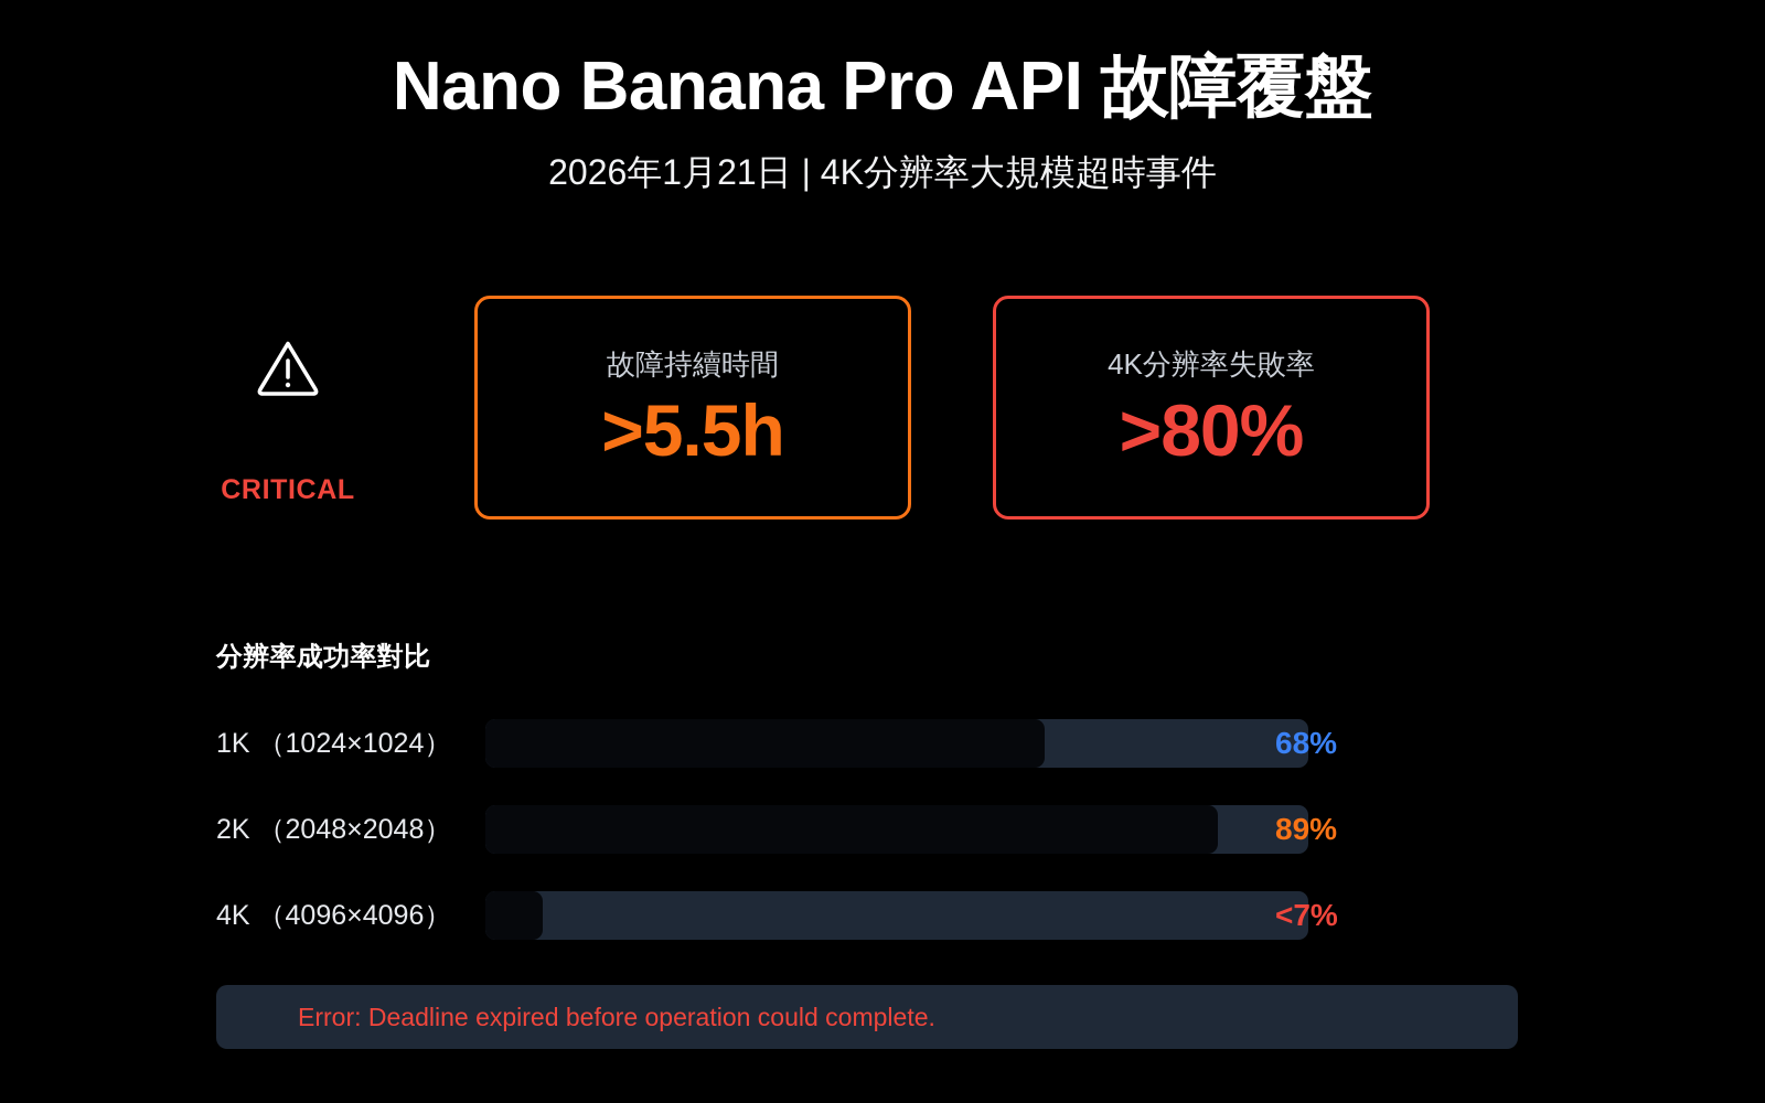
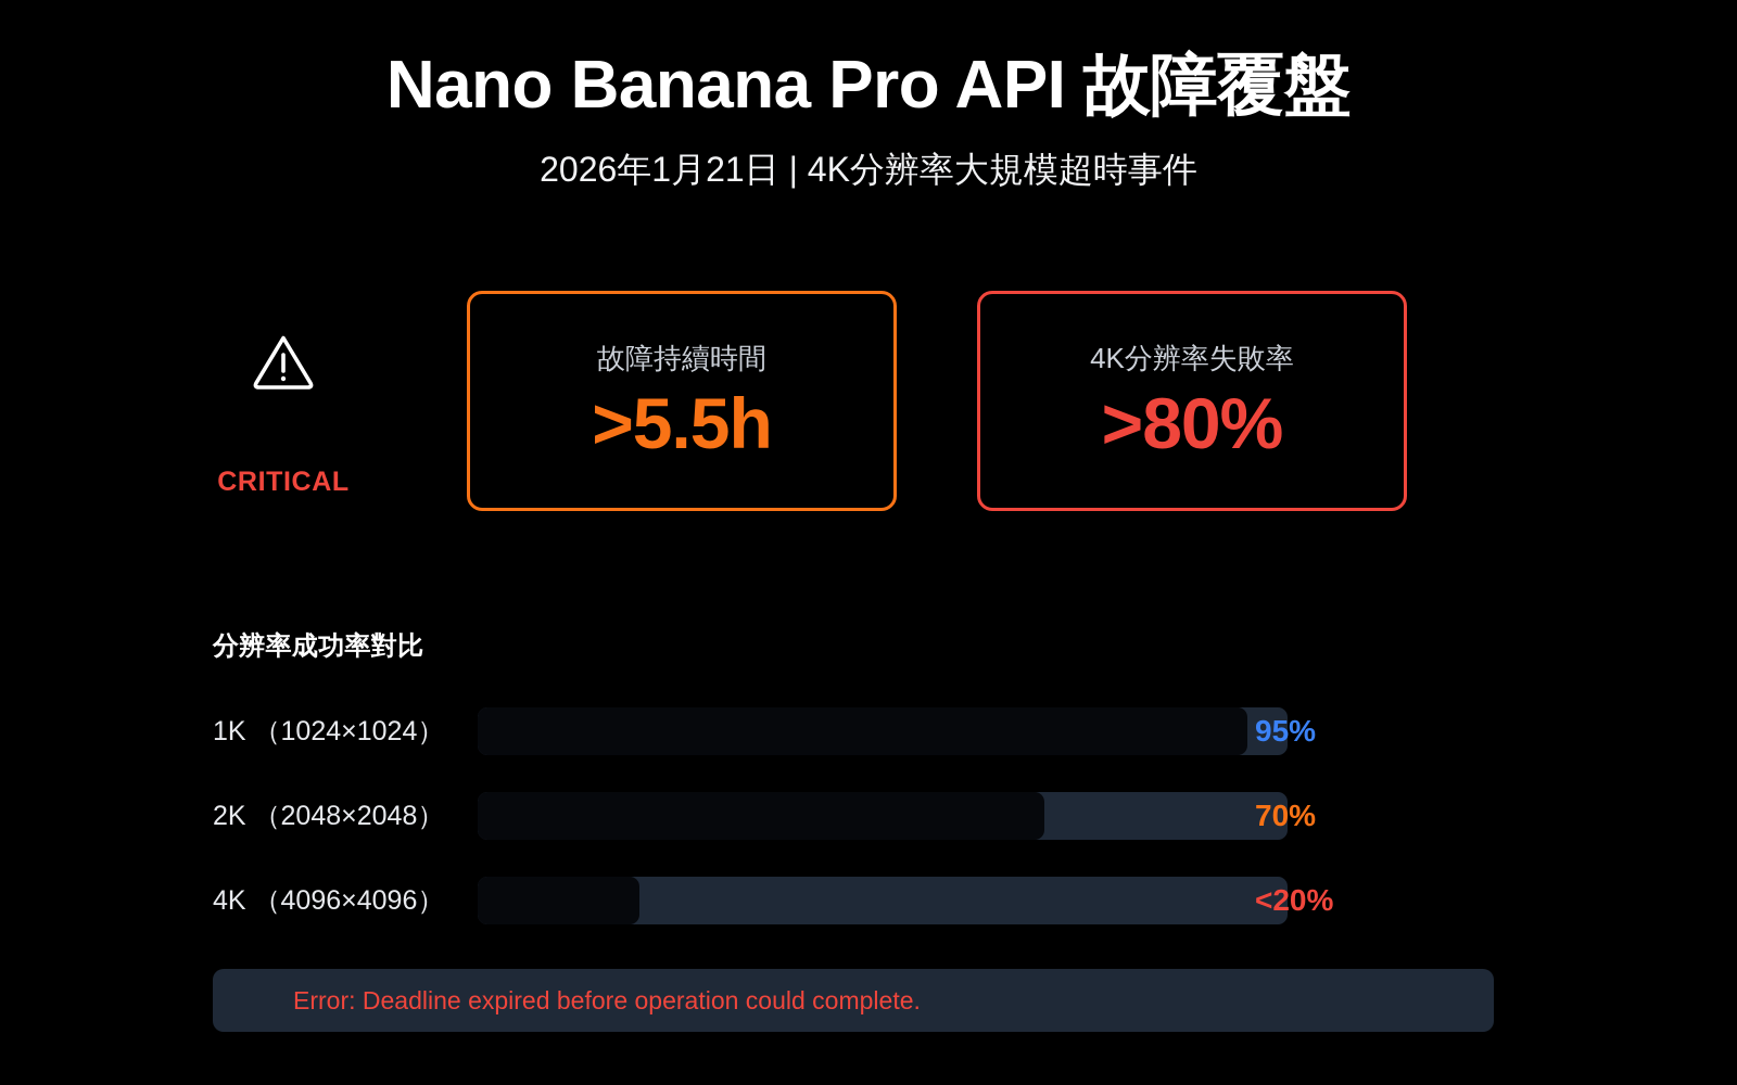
1K （1024×1024）: 68% -> 95%
2K （2048×2048）: 89% -> 70%
4K （4096×4096）: 7 -> 20
